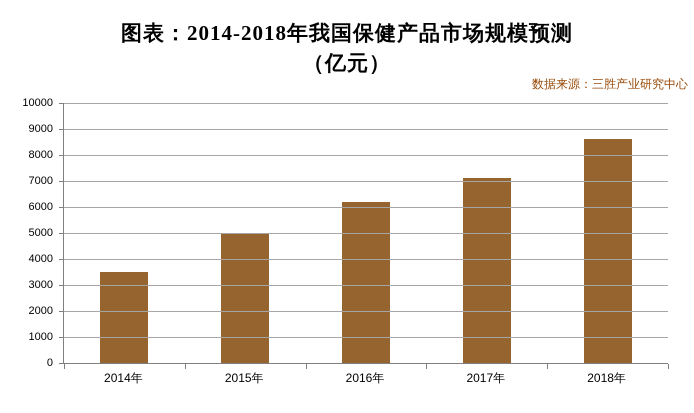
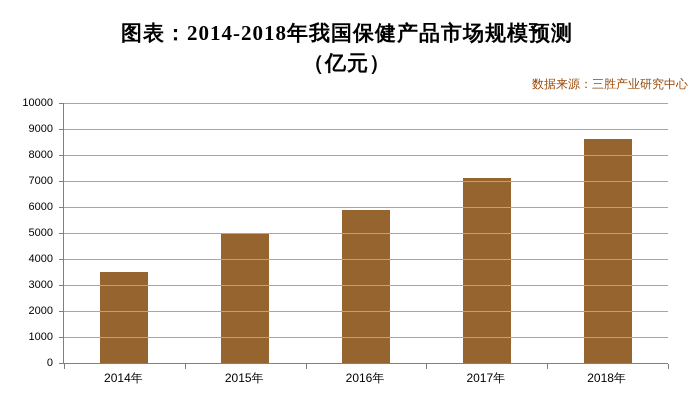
2016年: 6200 -> 5900
